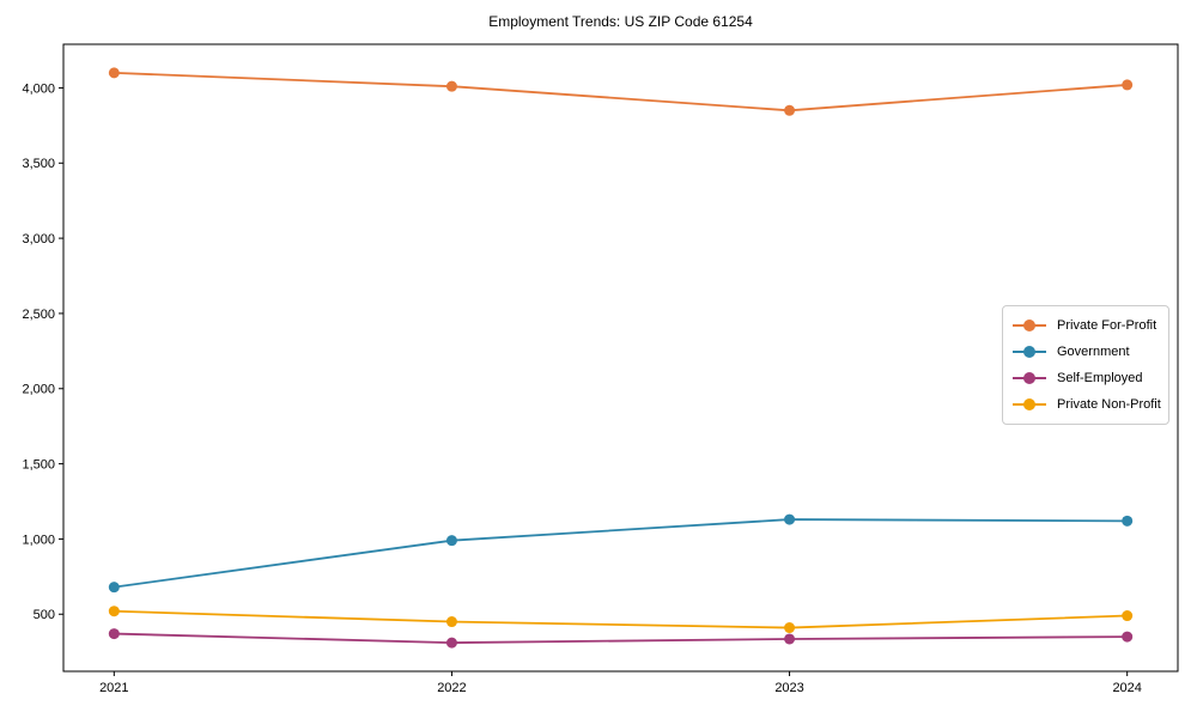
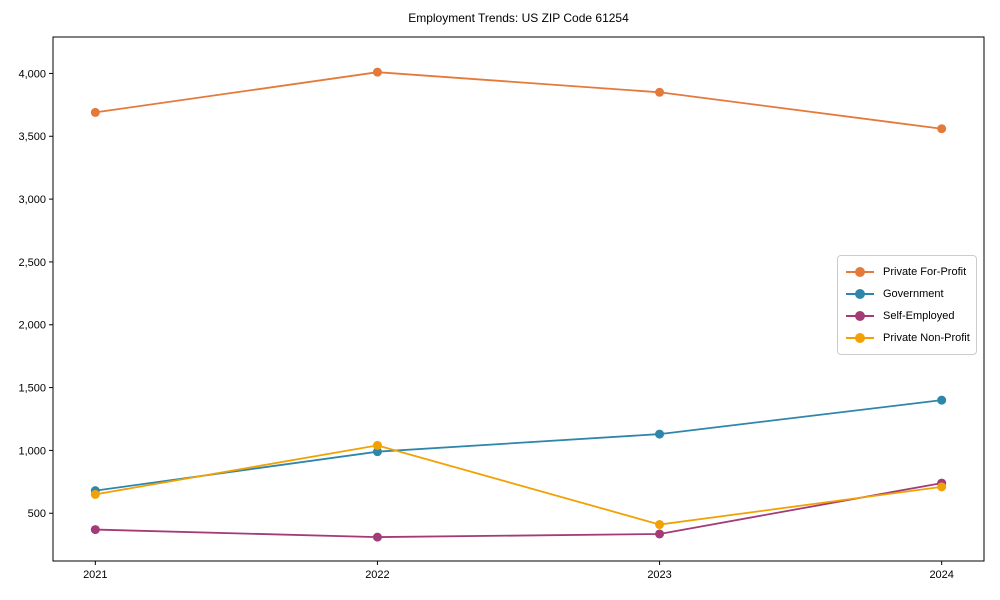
Private For-Profit/2021: 4100 -> 3690
Private Non-Profit/2021: 520 -> 650
Private Non-Profit/2022: 450 -> 1040
Private For-Profit/2024: 4020 -> 3560
Government/2024: 1120 -> 1400
Self-Employed/2024: 350 -> 740
Private Non-Profit/2024: 490 -> 710
